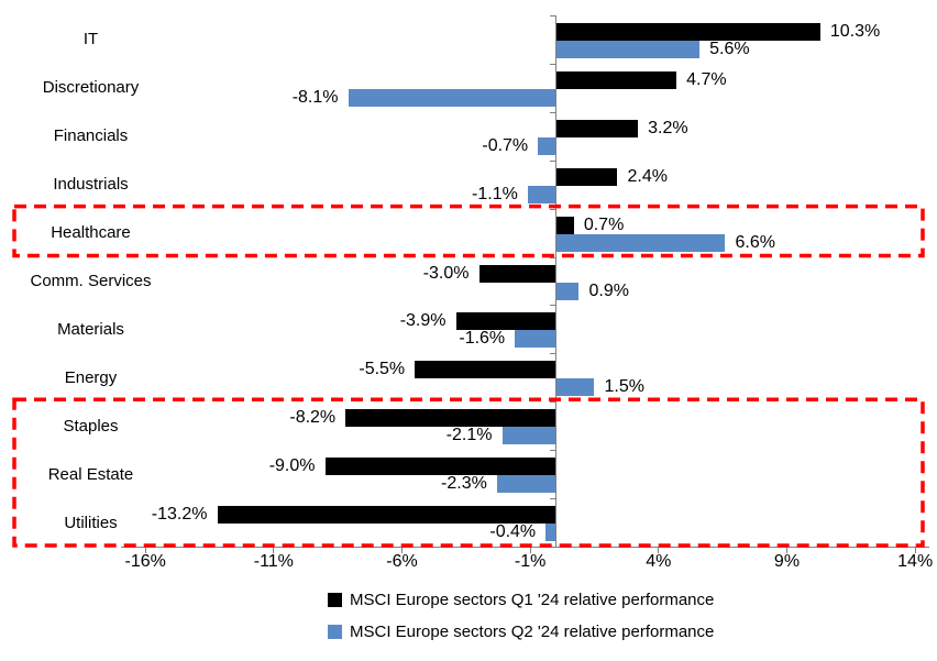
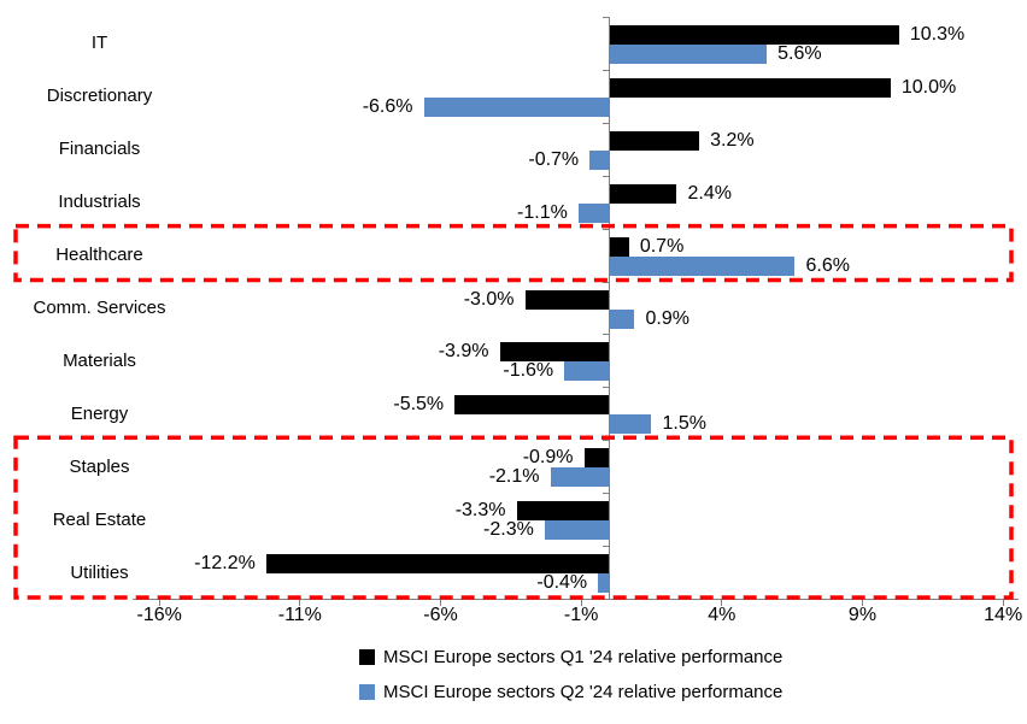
MSCI Europe sectors Q1 '24 relative performance/Discretionary: 4.7% -> 10.0%
MSCI Europe sectors Q2 '24 relative performance/Discretionary: -8.1% -> -6.6%
MSCI Europe sectors Q1 '24 relative performance/Staples: -8.2% -> -0.9%
MSCI Europe sectors Q1 '24 relative performance/Real Estate: -9.0% -> -3.3%
MSCI Europe sectors Q1 '24 relative performance/Utilities: -13.2% -> -12.2%
